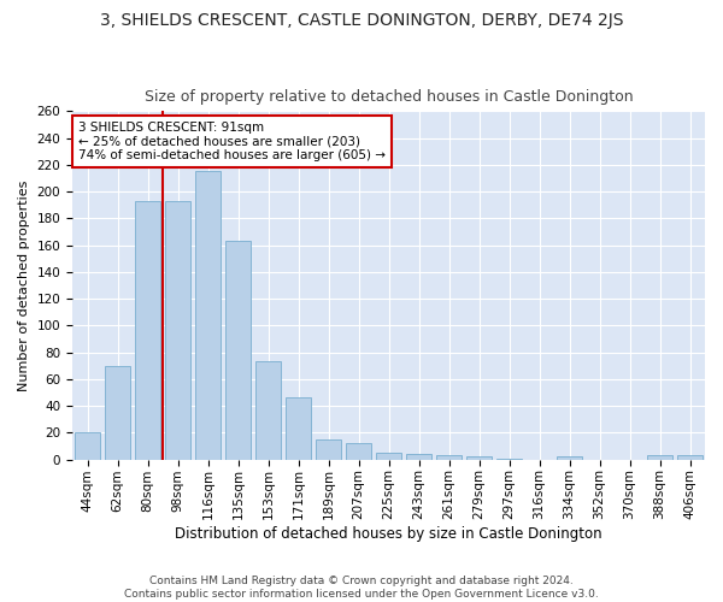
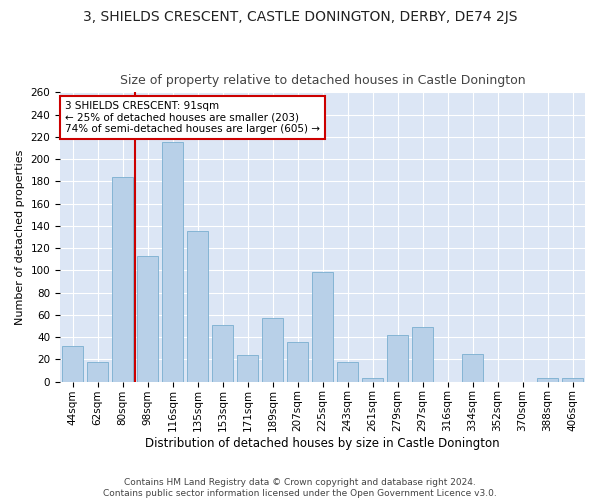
44sqm: 20 -> 32
62sqm: 70 -> 18
80sqm: 193 -> 184
98sqm: 193 -> 113
135sqm: 163 -> 135
153sqm: 73 -> 51
171sqm: 46 -> 24
189sqm: 15 -> 57
207sqm: 12 -> 36
225sqm: 5 -> 99
243sqm: 4 -> 18
279sqm: 2 -> 42
297sqm: 1 -> 49
334sqm: 2 -> 25
